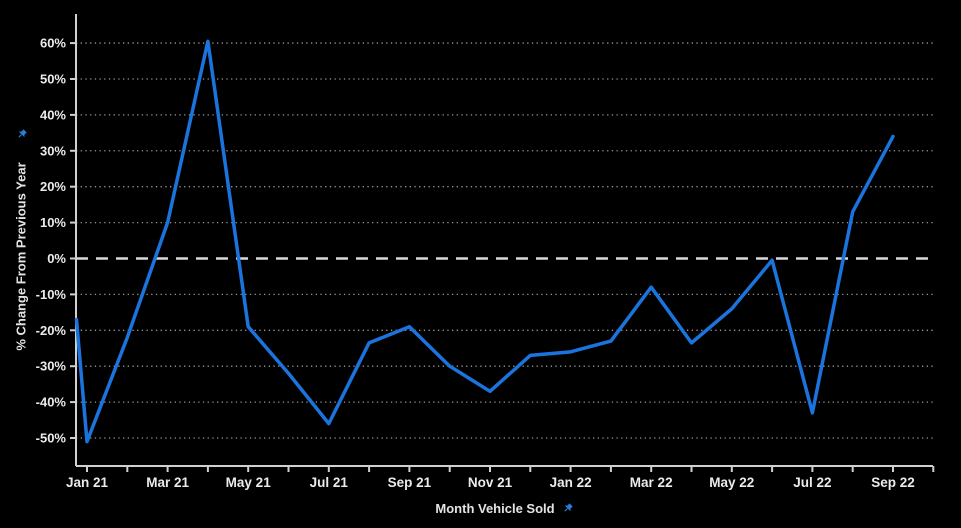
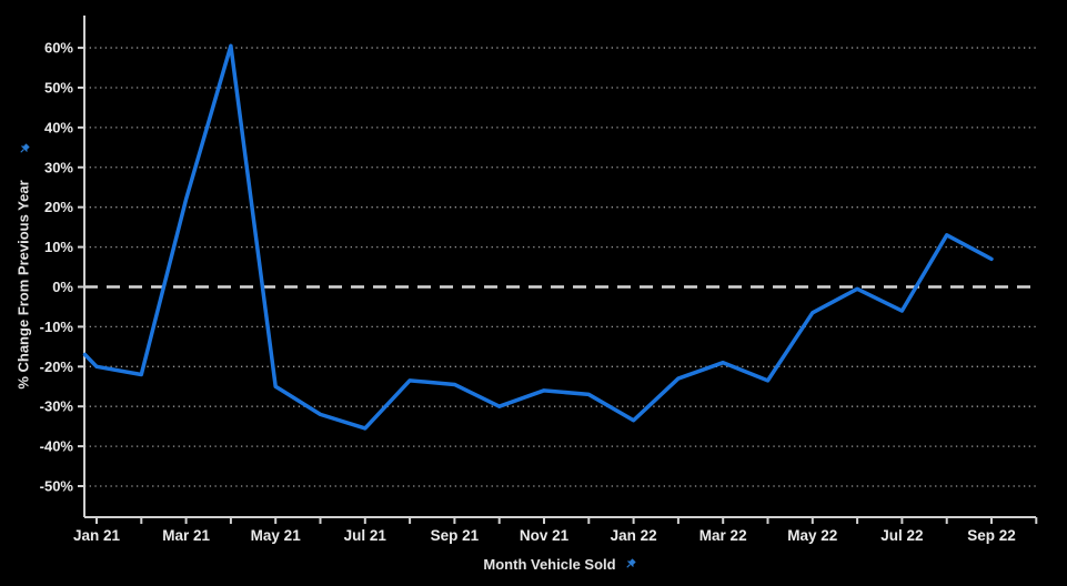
Jan 21: -51% -> -20%
Mar 21: 10% -> 22%
May 21: -19% -> -25%
Jul 21: -46% -> -36%
Sep 21: -19% -> -24%
Nov 21: -37% -> -26%
Jan 22: -26% -> -34%
Mar 22: -8% -> -19%
May 22: -14% -> -6%
Jul 22: -43% -> -6%
Sep 22: 34% -> 7%
